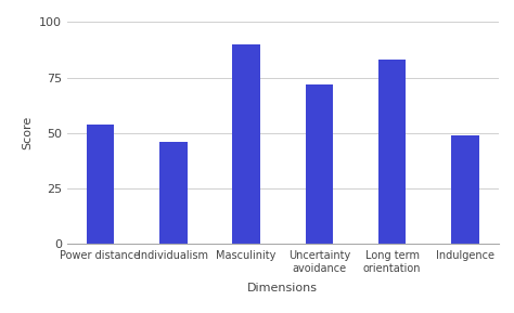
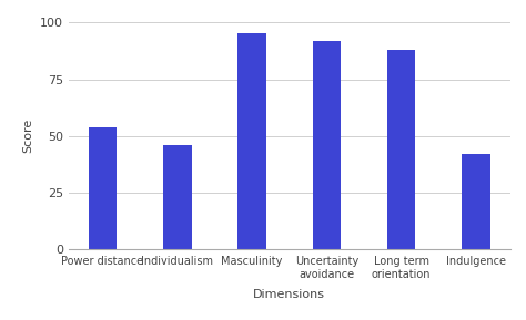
Masculinity: 90 -> 95
Uncertainty avoidance: 72 -> 92
Long term orientation: 83 -> 88
Indulgence: 49 -> 42
